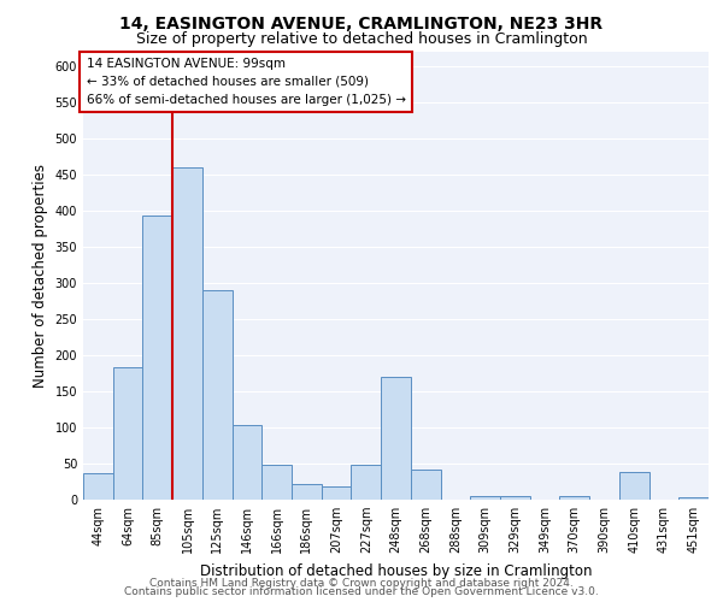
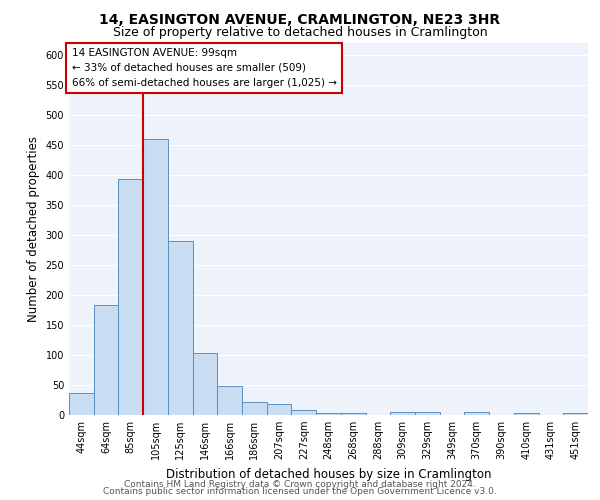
227sqm: 48 -> 8
248sqm: 170 -> 3
268sqm: 42 -> 4
410sqm: 38 -> 4
